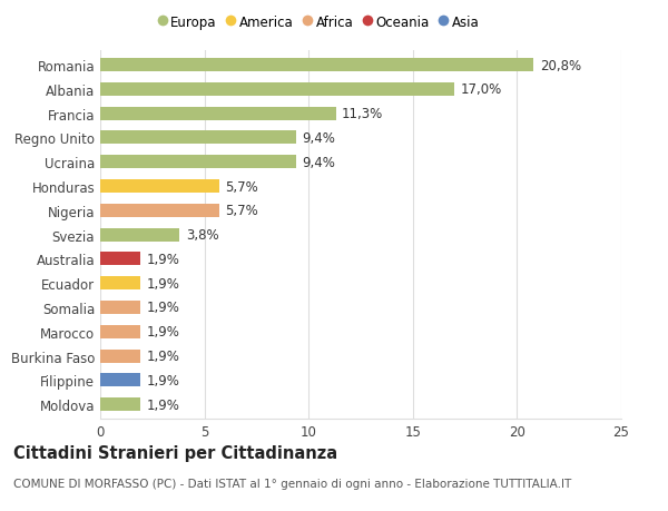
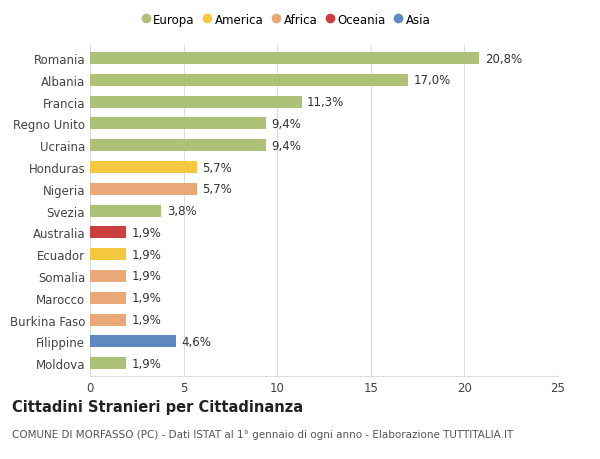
Filippine: 1,9% -> 4,6%
